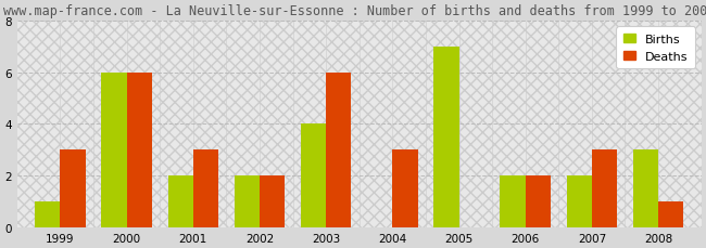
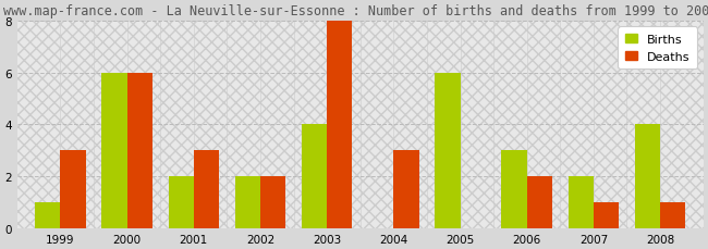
Deaths/2003: 6 -> 8
Births/2005: 7 -> 6
Births/2006: 2 -> 3
Deaths/2007: 3 -> 1
Births/2008: 3 -> 4
